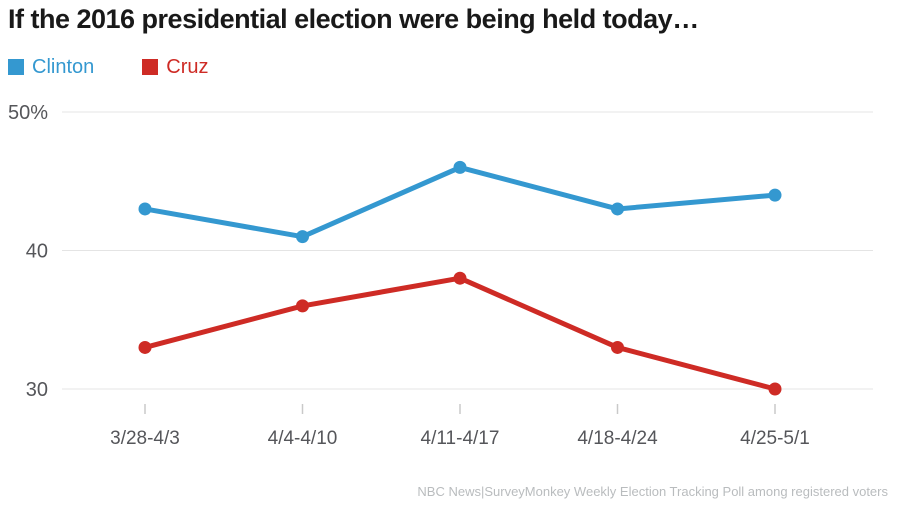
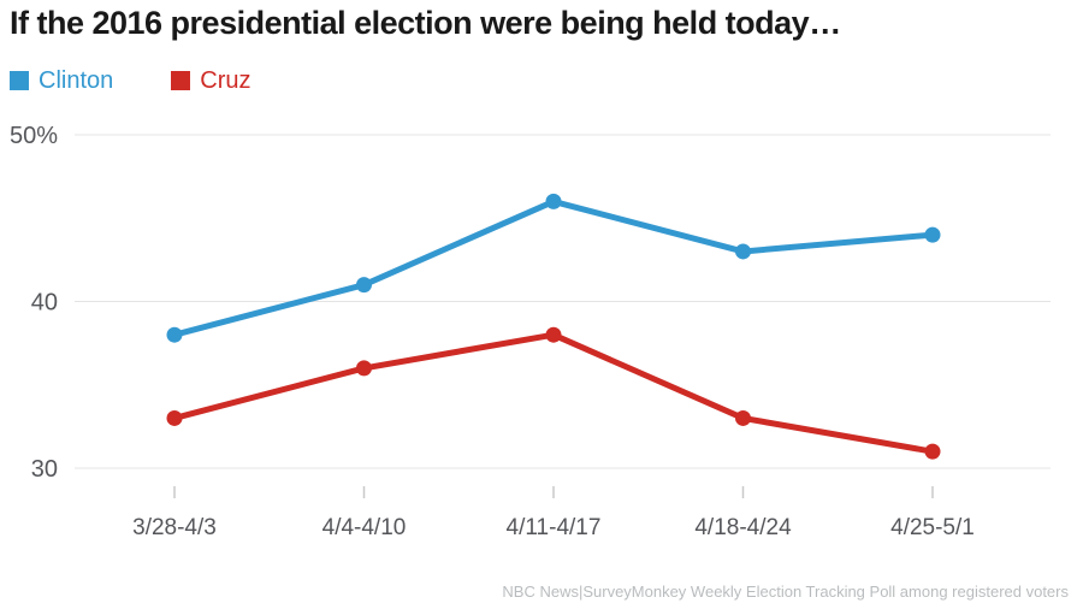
Clinton/3/28-4/3: 43% -> 38%
Cruz/4/25-5/1: 30% -> 31%
